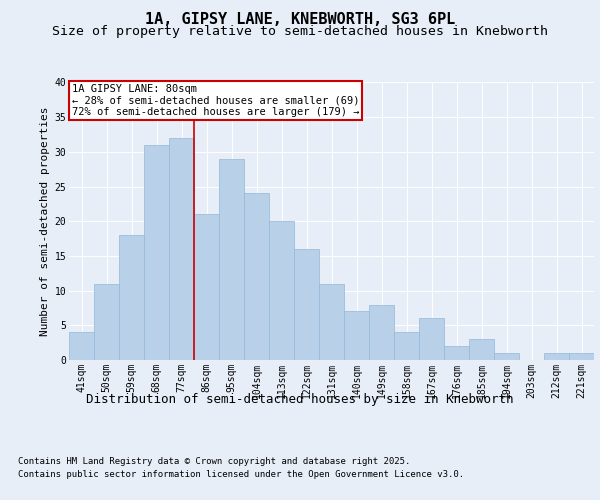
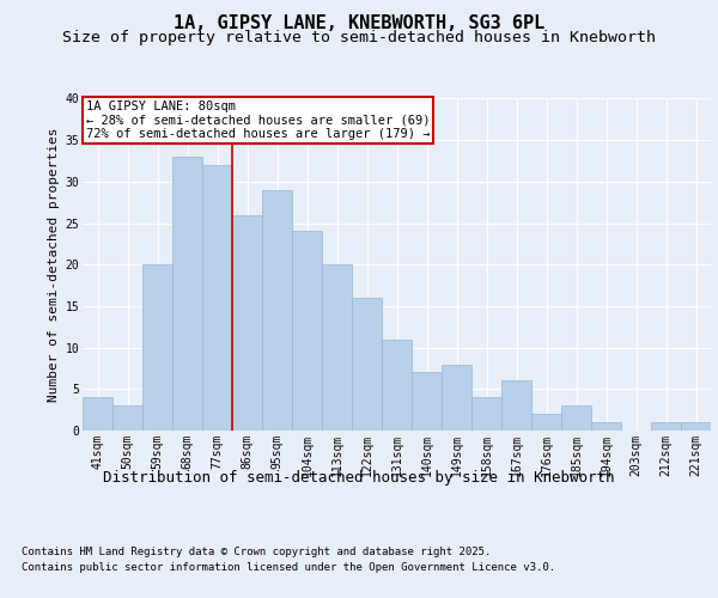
50sqm: 11 -> 3
59sqm: 18 -> 20
68sqm: 31 -> 33
86sqm: 21 -> 26
